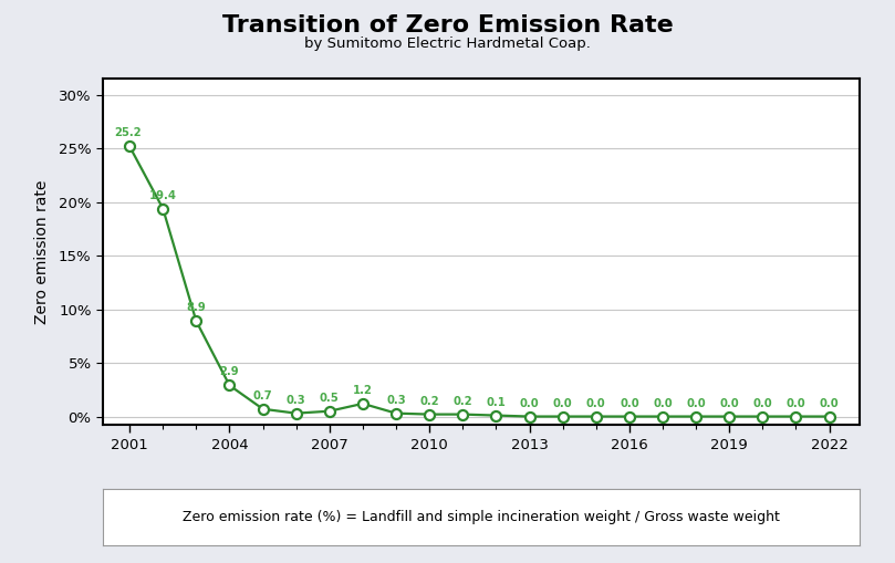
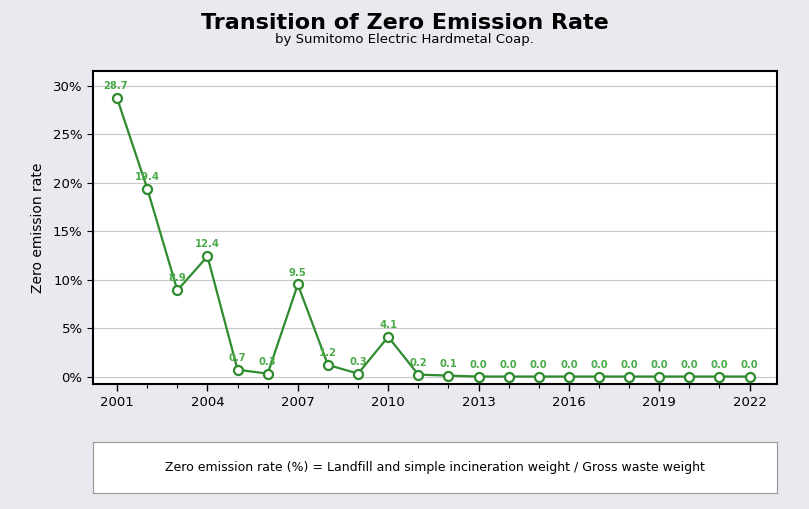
2001: 25.2 -> 28.7
2004: 2.9 -> 12.4
2007: 0.5 -> 9.5
2010: 0.2 -> 4.1
